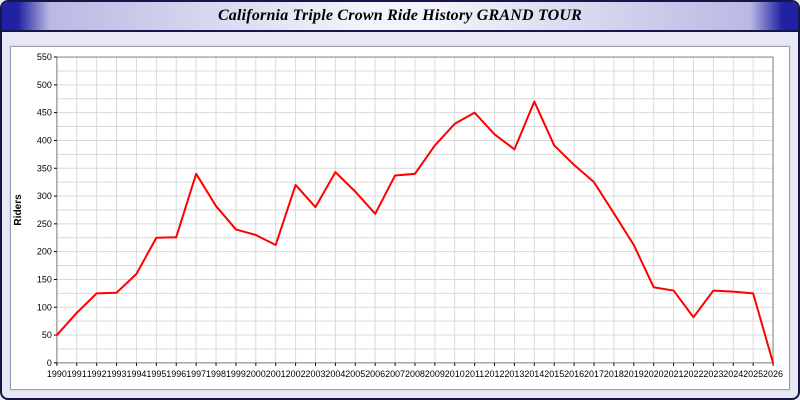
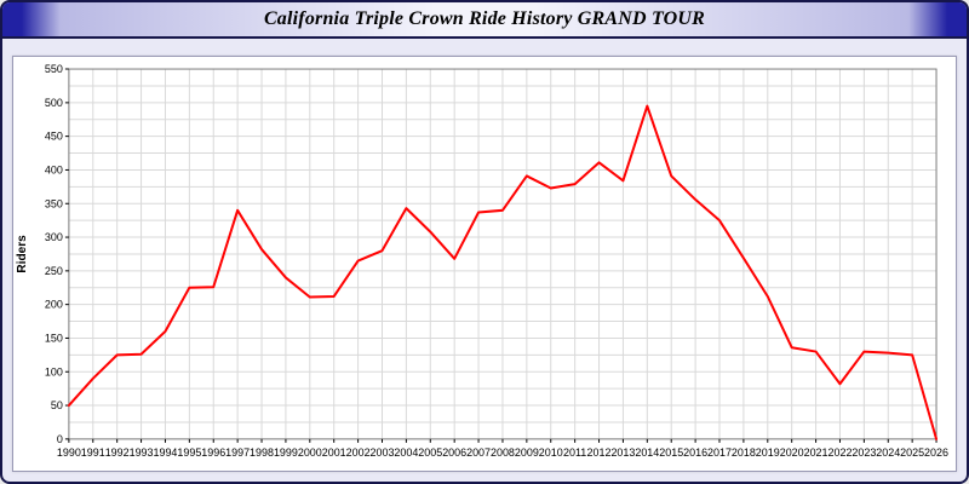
2000: 230 -> 210
2002: 320 -> 260
2010: 430 -> 370
2011: 450 -> 380
2014: 470 -> 500
